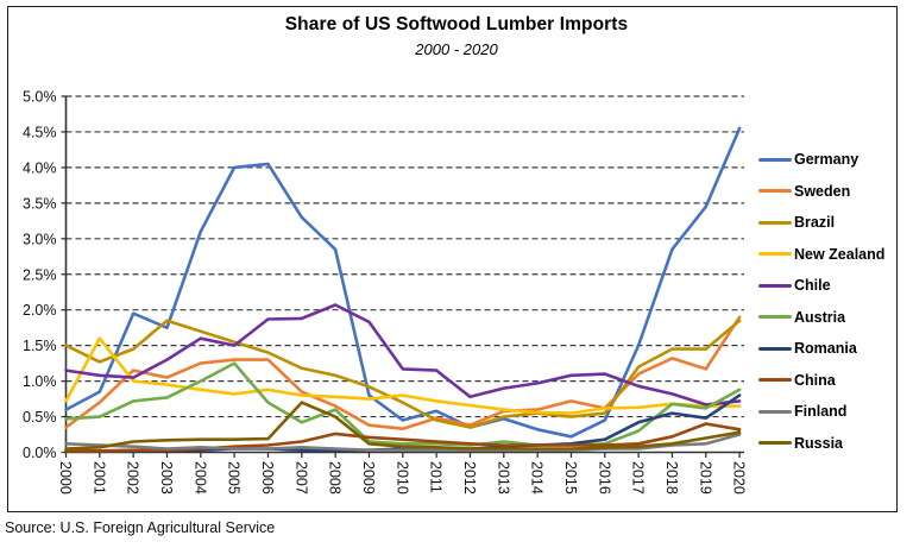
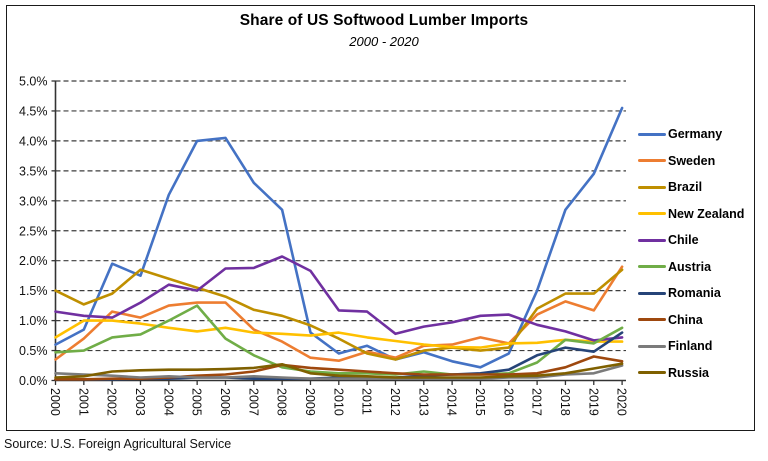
New Zealand/2001: 1.6% -> 1.0%
Russia/2007: 0.7% -> 0.2%
Austria/2008: 0.6% -> 0.2%
Russia/2008: 0.5% -> 0.3%
